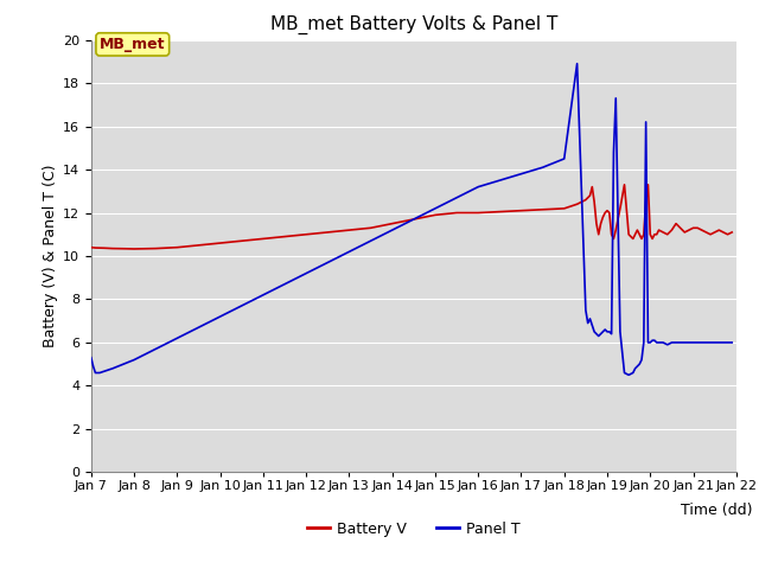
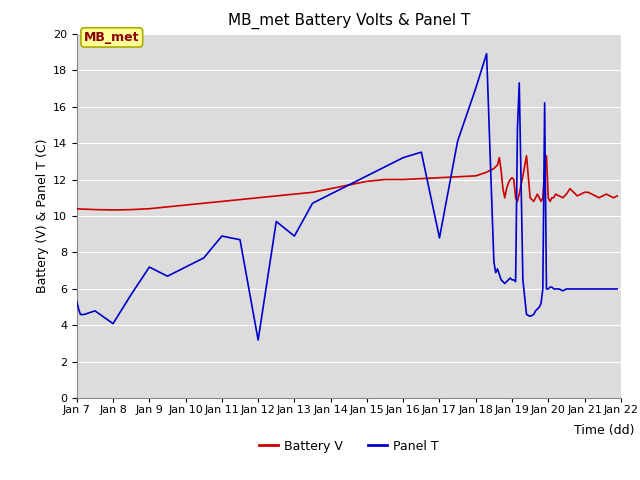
Panel T/Jan 8: 5.2 -> 4.1
Panel T/Jan 9: 6.2 -> 7.2
Panel T/Jan 11: 8.2 -> 8.9
Panel T/Jan 12: 9.2 -> 3.2
Panel T/Jan 13: 10.2 -> 8.9
Panel T/Jan 17: 13.8 -> 8.8
Panel T/Jan 18: 14.5 -> 17.0
